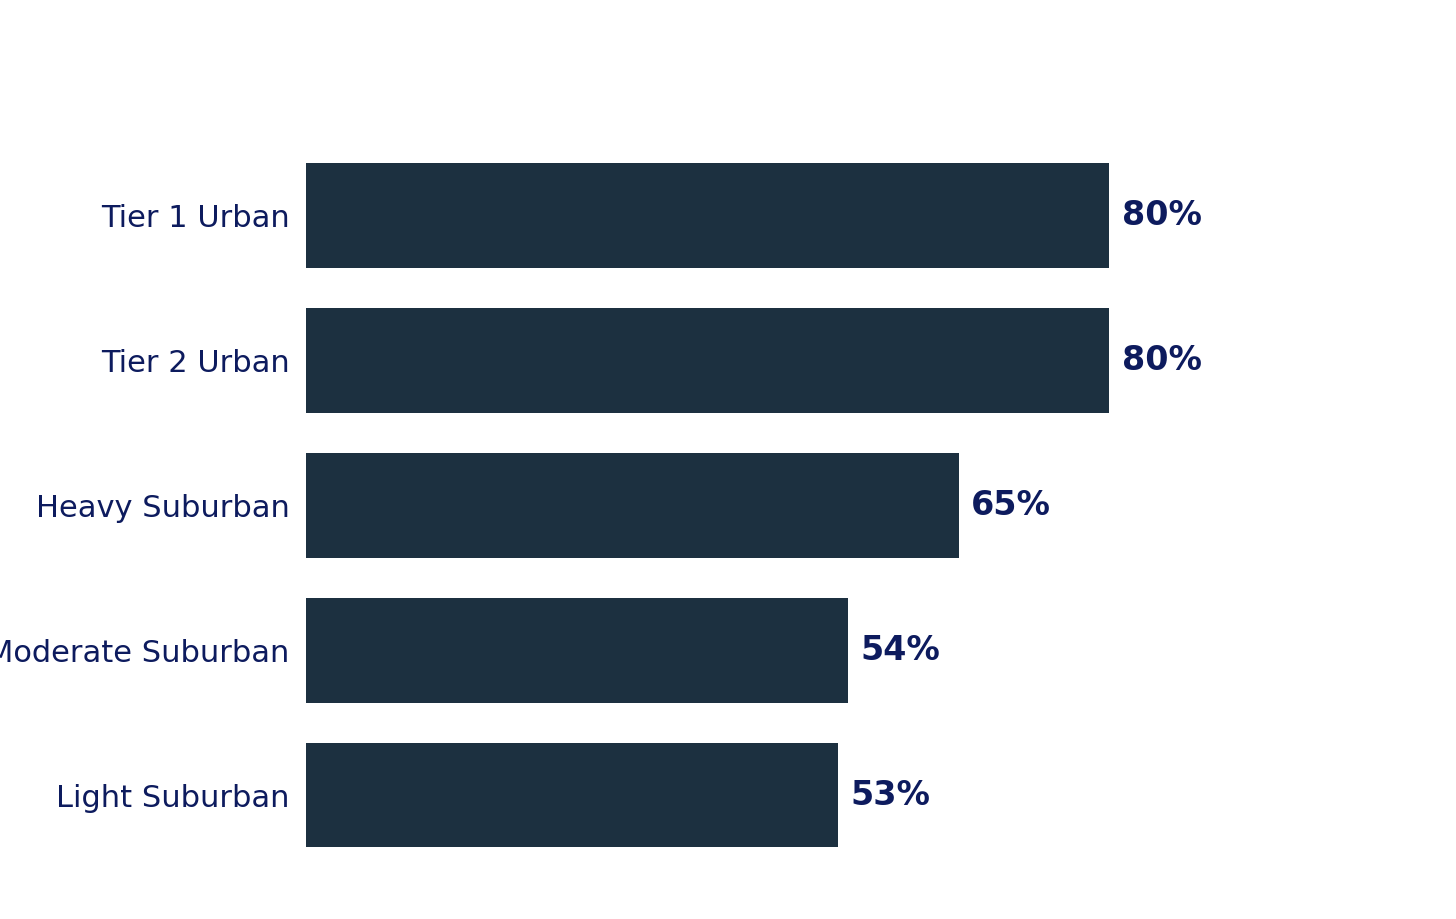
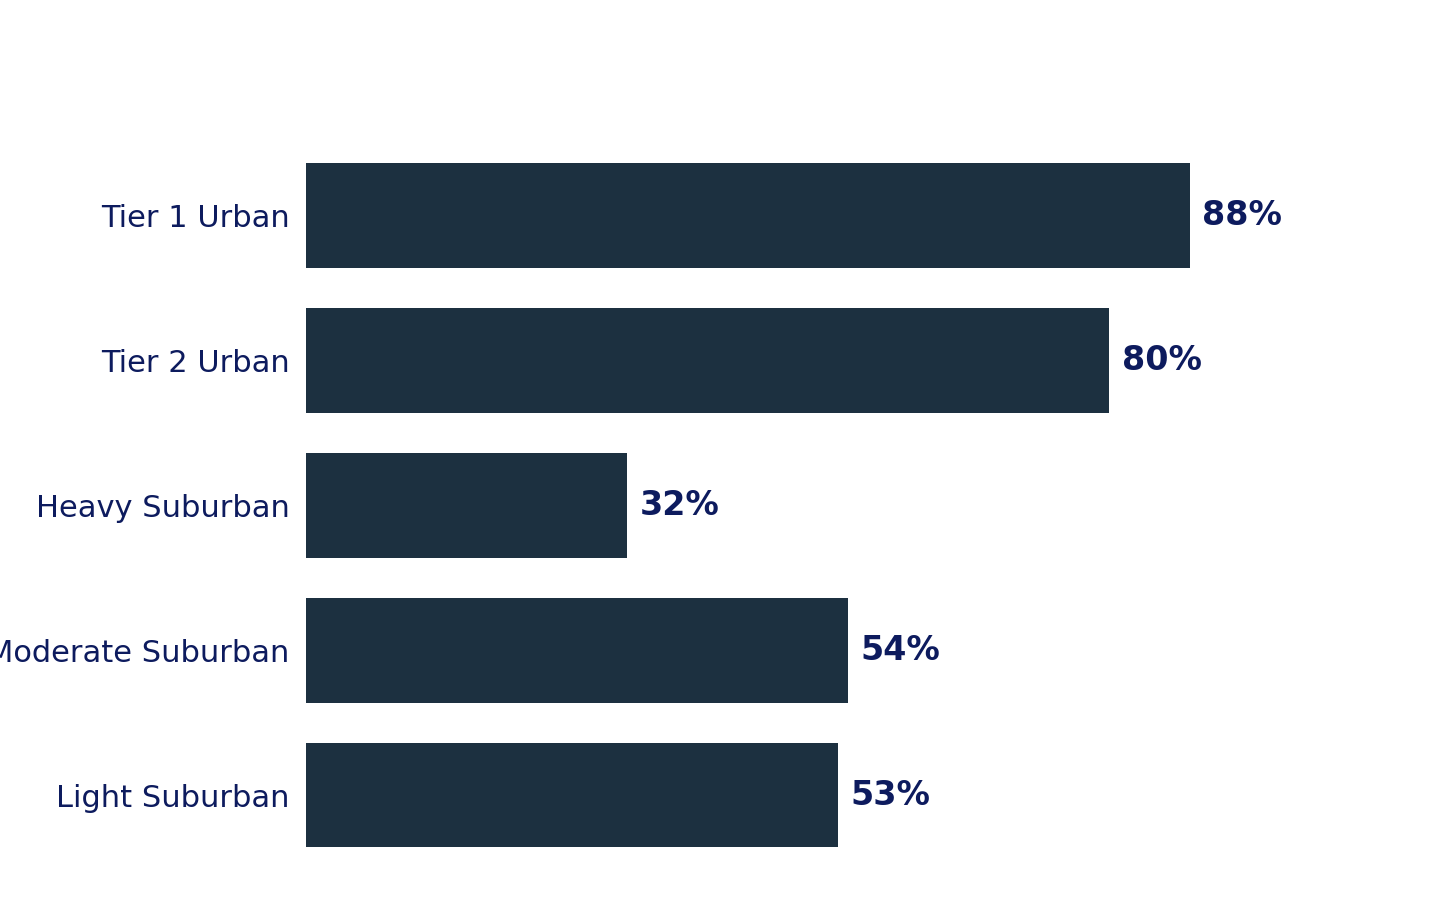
Tier 1 Urban: 80% -> 88%
Heavy Suburban: 65% -> 32%
